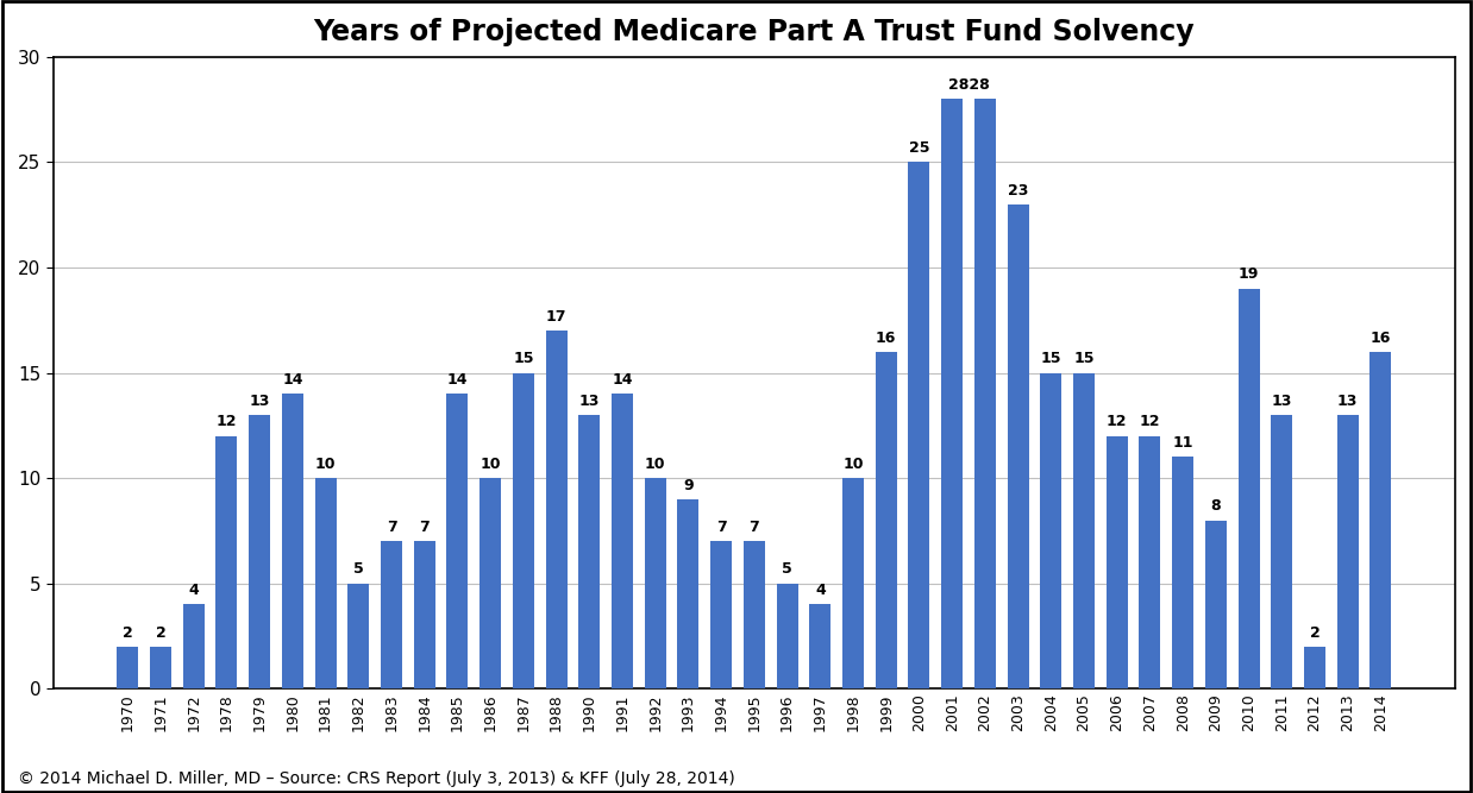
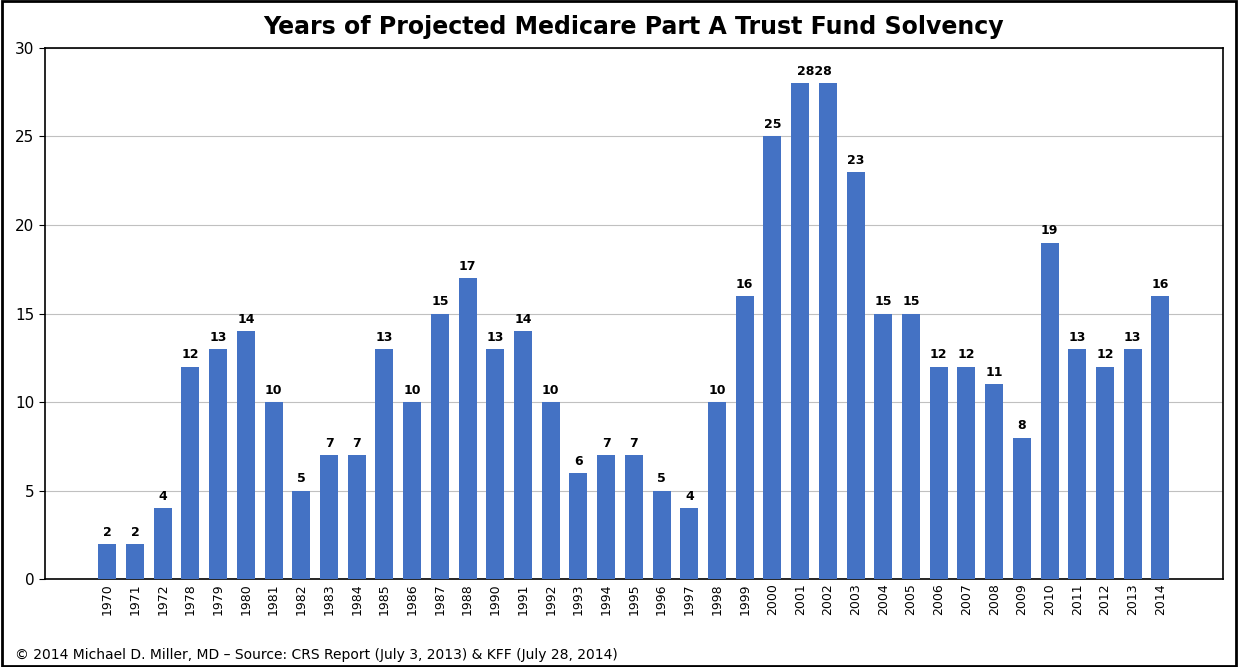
1985: 14 -> 13
1993: 9 -> 6
2012: 2 -> 12
